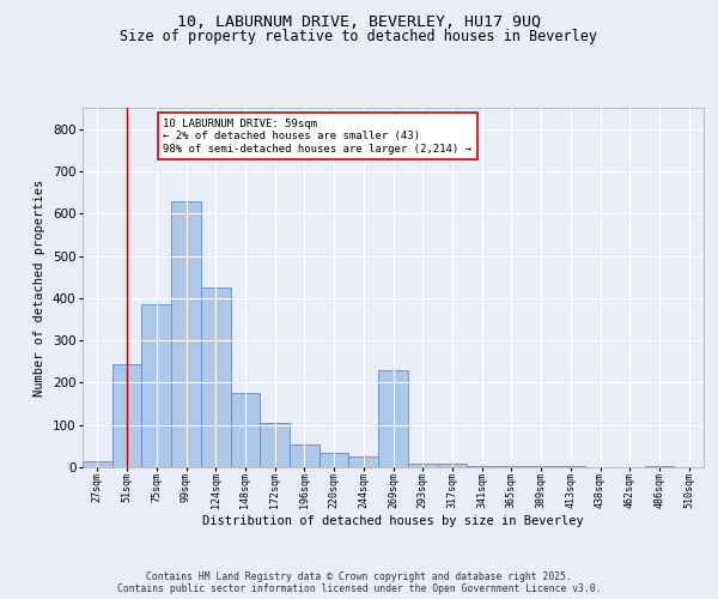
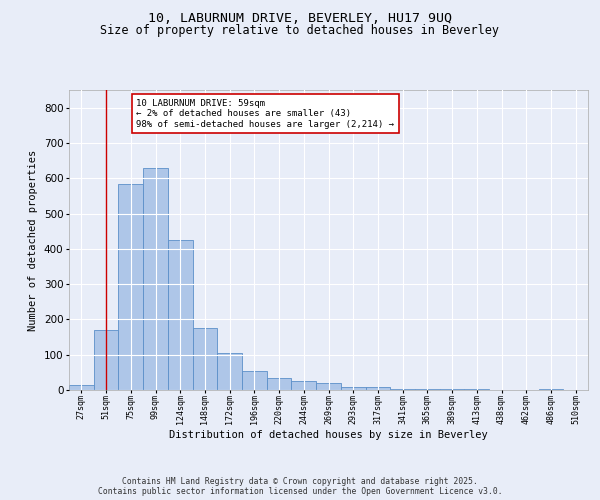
51sqm: 245 -> 170
75sqm: 385 -> 585
269sqm: 230 -> 20
